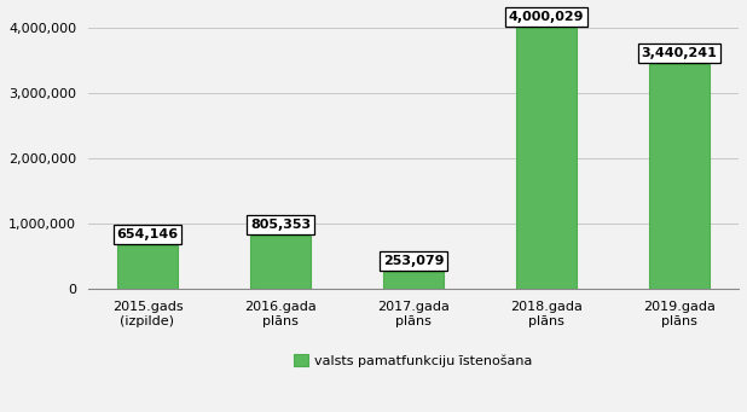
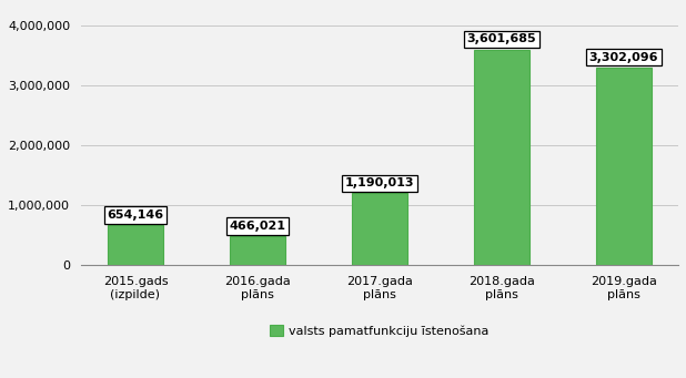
2016.gada plāns: 805,353 -> 466,021
2017.gada plāns: 253,079 -> 1,190,013
2018.gada plāns: 4,000,029 -> 3,601,685
2019.gada plāns: 3,440,241 -> 3,302,096
